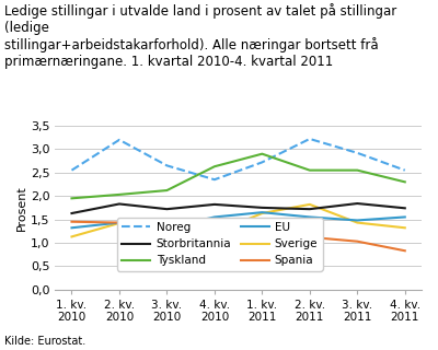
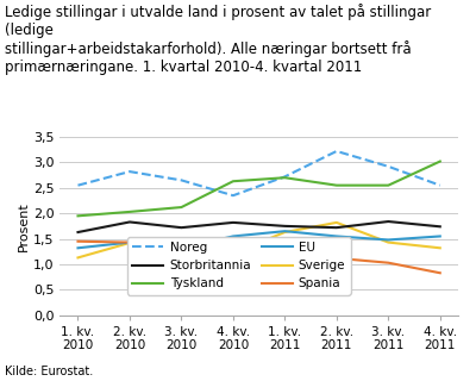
Noreg/2. kv. 2010: 3,20 -> 2,82
Tyskland/1. kv. 2011: 2,90 -> 2,70
Tyskland/4. kv. 2011: 2,30 -> 3,02
